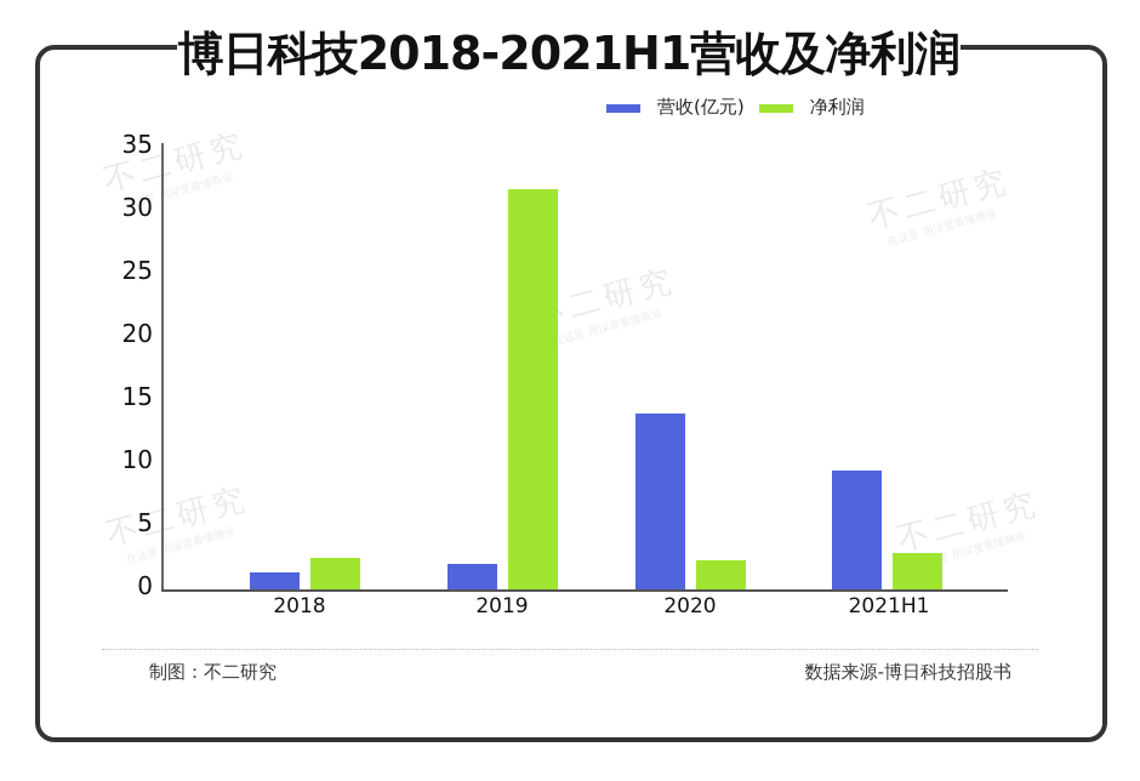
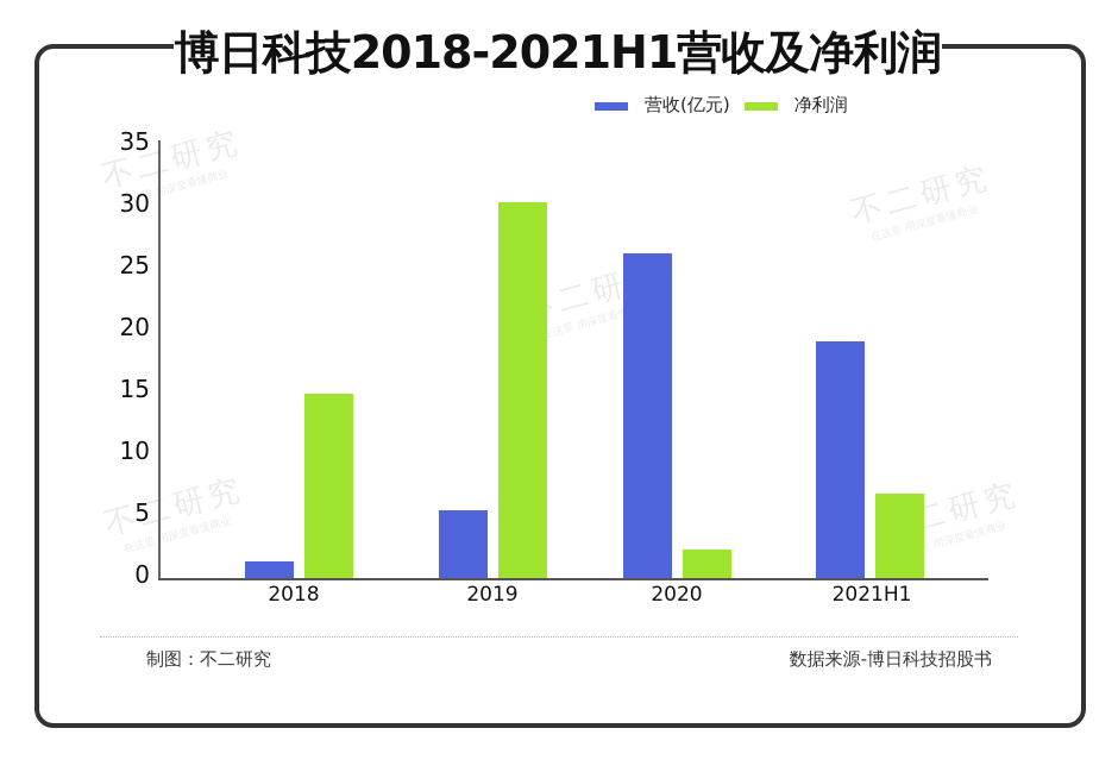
净利润/2018: 2.5 -> 14.8
营收(亿元)/2019: 2.0 -> 5.5
净利润/2019: 31.6 -> 30.2
营收(亿元)/2020: 13.9 -> 26.1
营收(亿元)/2021H1: 9.4 -> 19.0
净利润/2021H1: 2.9 -> 6.8
